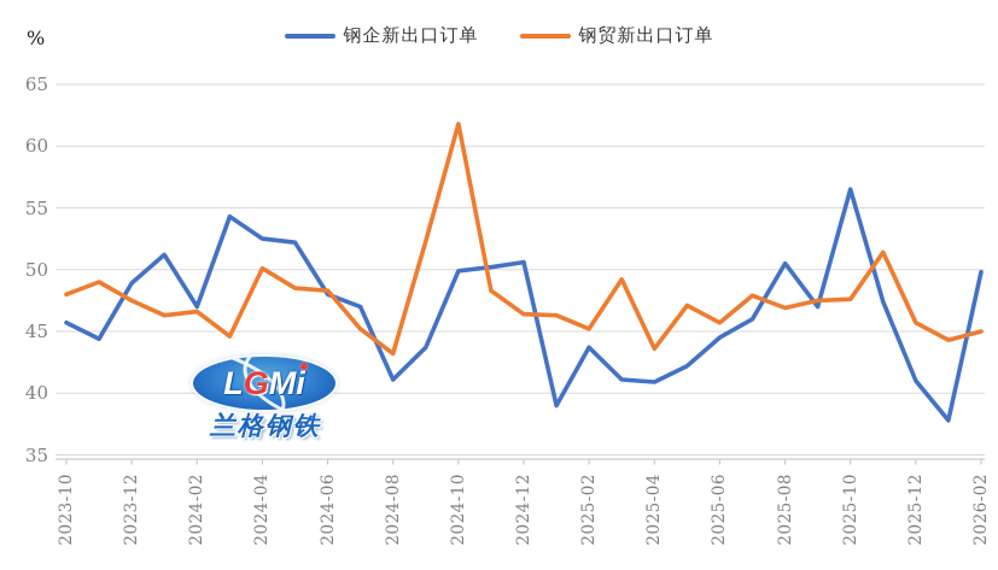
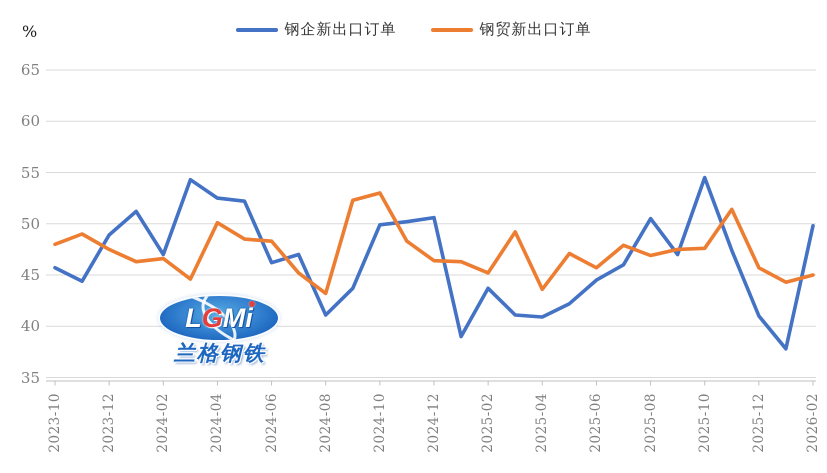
钢企新出口订单/2024-06: 48.0 -> 46.2
钢贸新出口订单/2024-10: 61.8 -> 53.0
钢企新出口订单/2025-10: 56.5 -> 54.5
